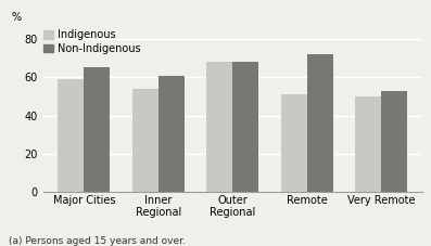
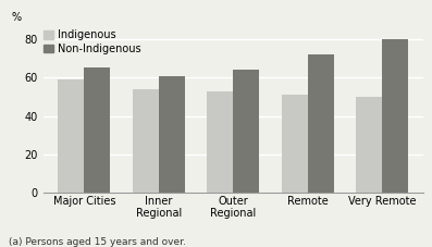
Indigenous/Outer Regional: 68 -> 53
Non-Indigenous/Outer Regional: 68 -> 64
Non-Indigenous/Very Remote: 53 -> 80
